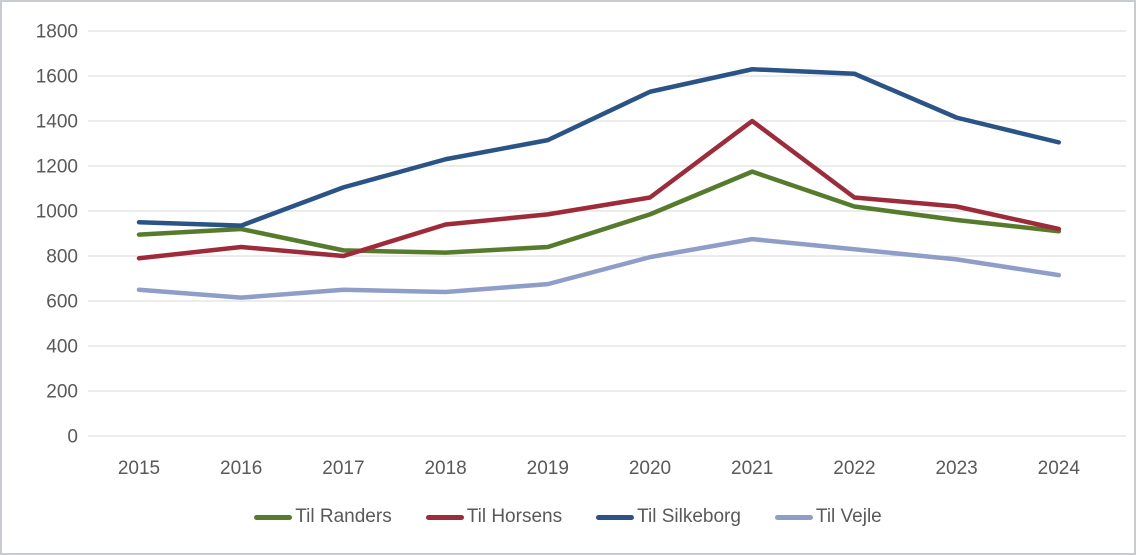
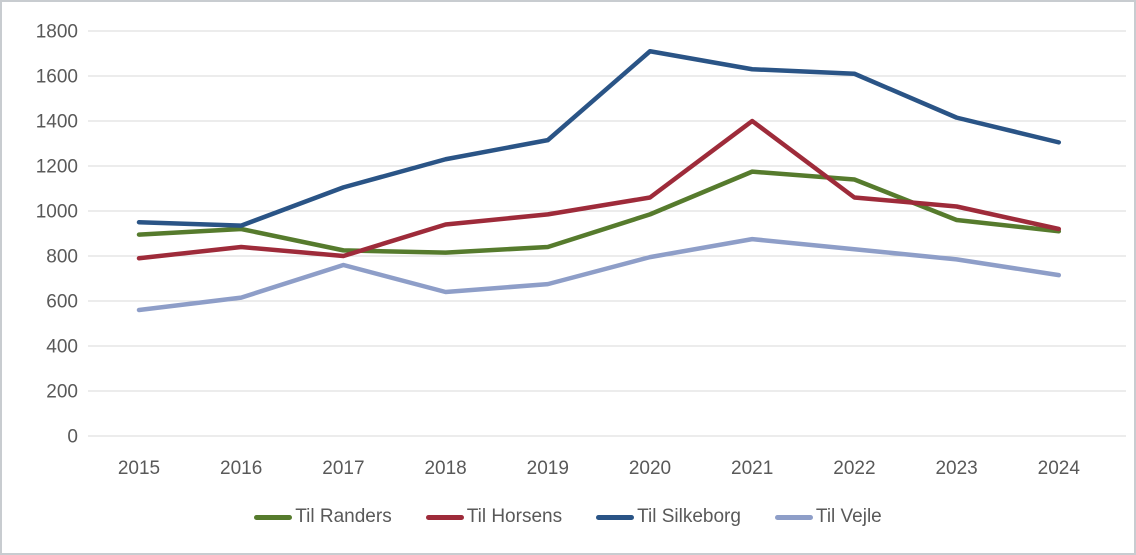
Til Vejle/2015: 650 -> 560
Til Vejle/2017: 650 -> 760
Til Silkeborg/2020: 1530 -> 1710
Til Randers/2022: 1020 -> 1140
